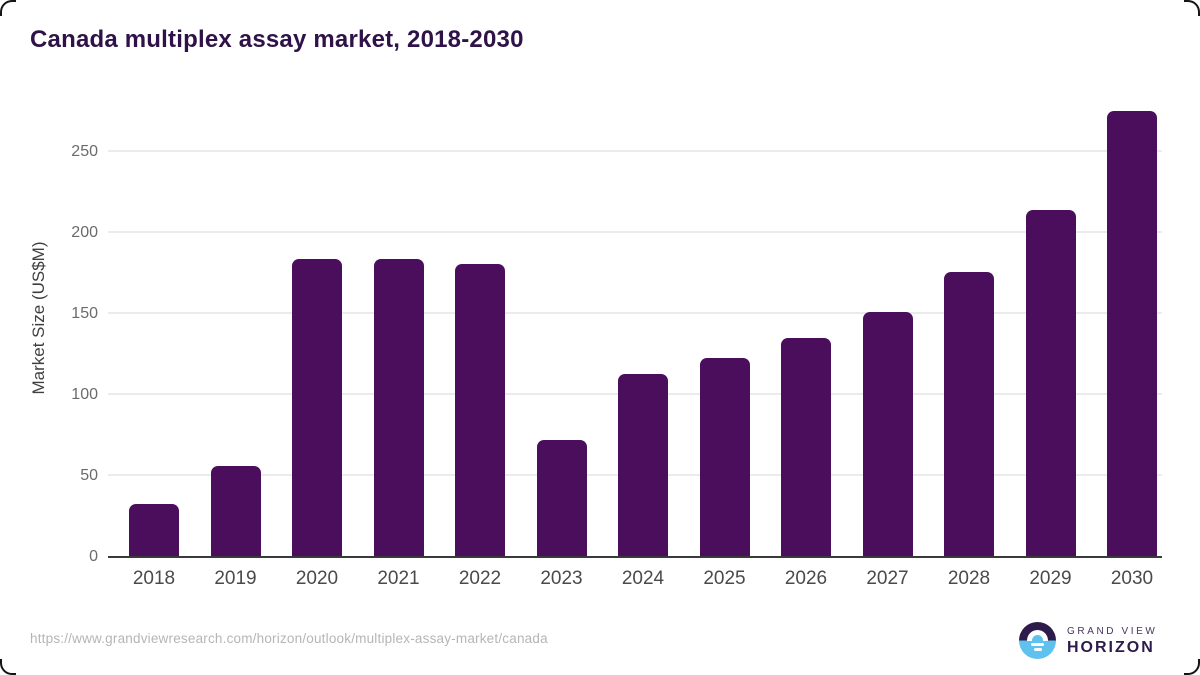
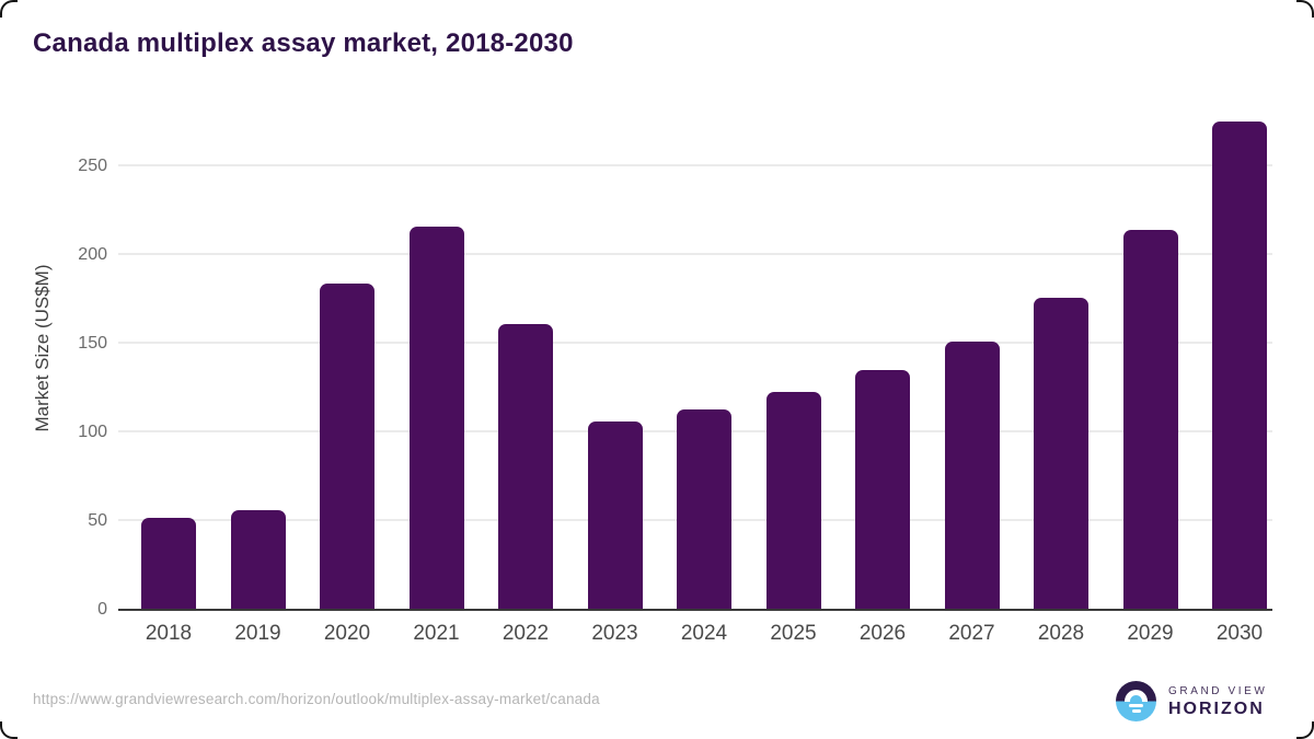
2018: 33 -> 52
2021: 184 -> 216
2022: 181 -> 161
2023: 72 -> 106
